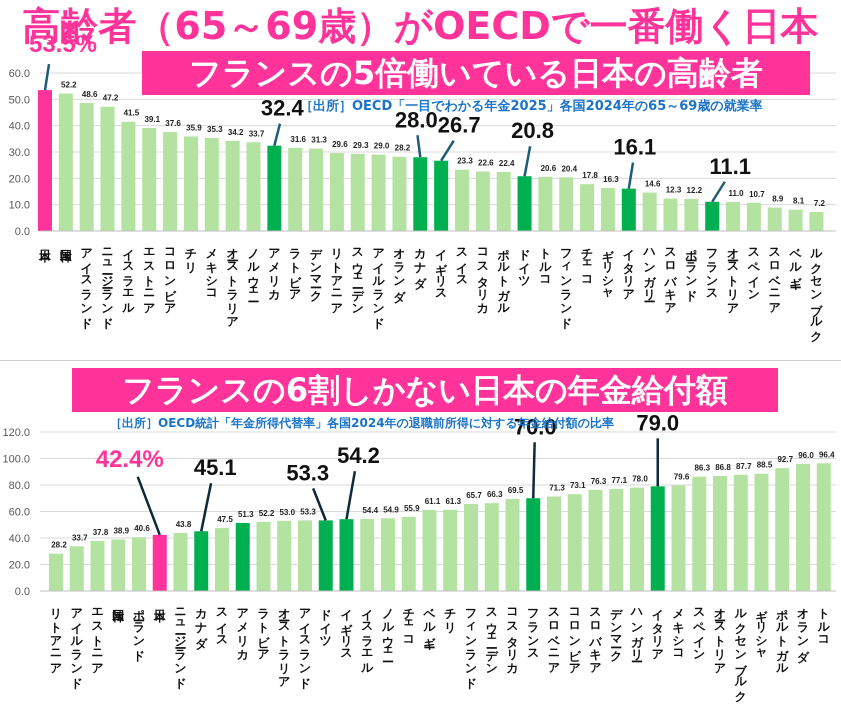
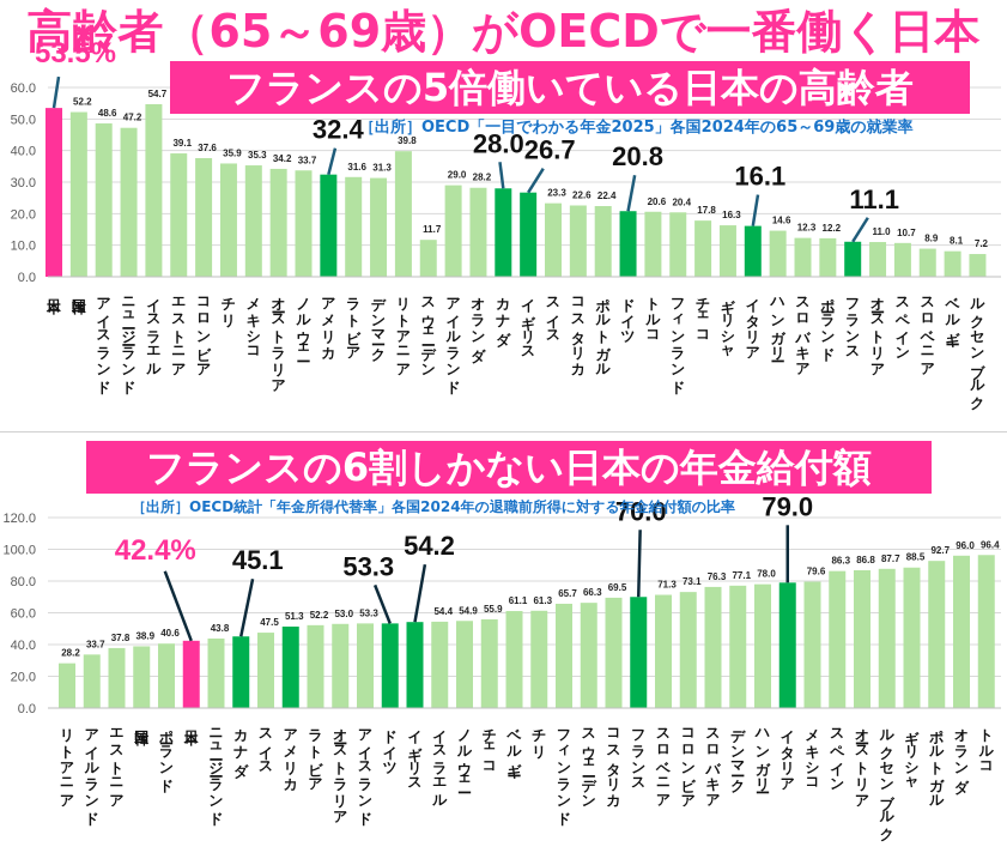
フランスの5倍働いている日本の高齢者/イスラエル: 41.5 -> 54.7
フランスの5倍働いている日本の高齢者/リトアニア: 29.6 -> 39.8
フランスの5倍働いている日本の高齢者/スウェーデン: 29.3 -> 11.7
